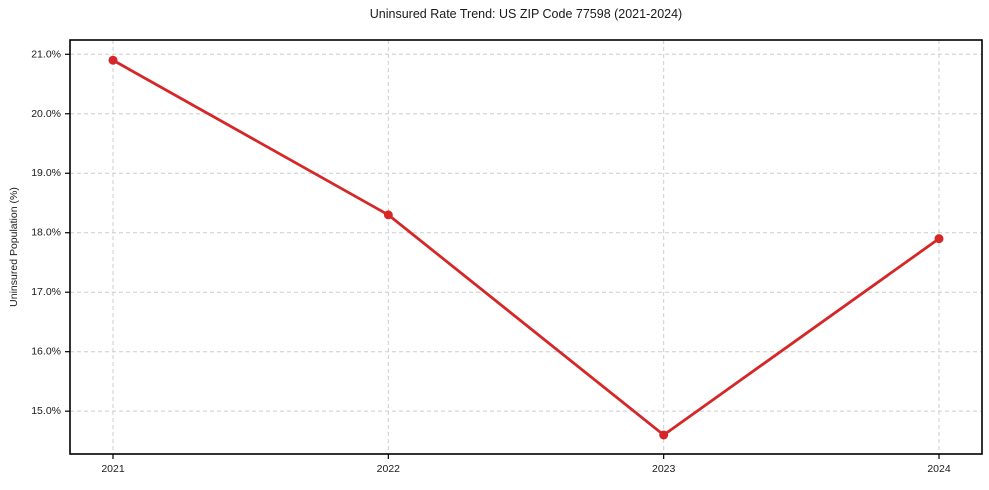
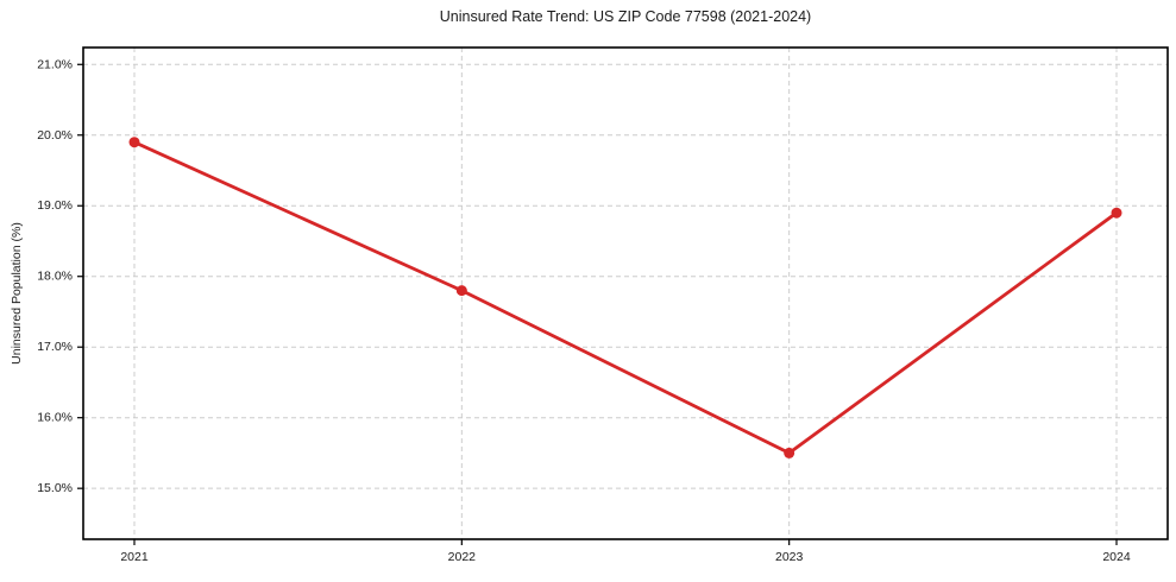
2021: 20.9% -> 19.9%
2022: 18.3% -> 17.8%
2023: 14.6% -> 15.5%
2024: 17.9% -> 18.9%
